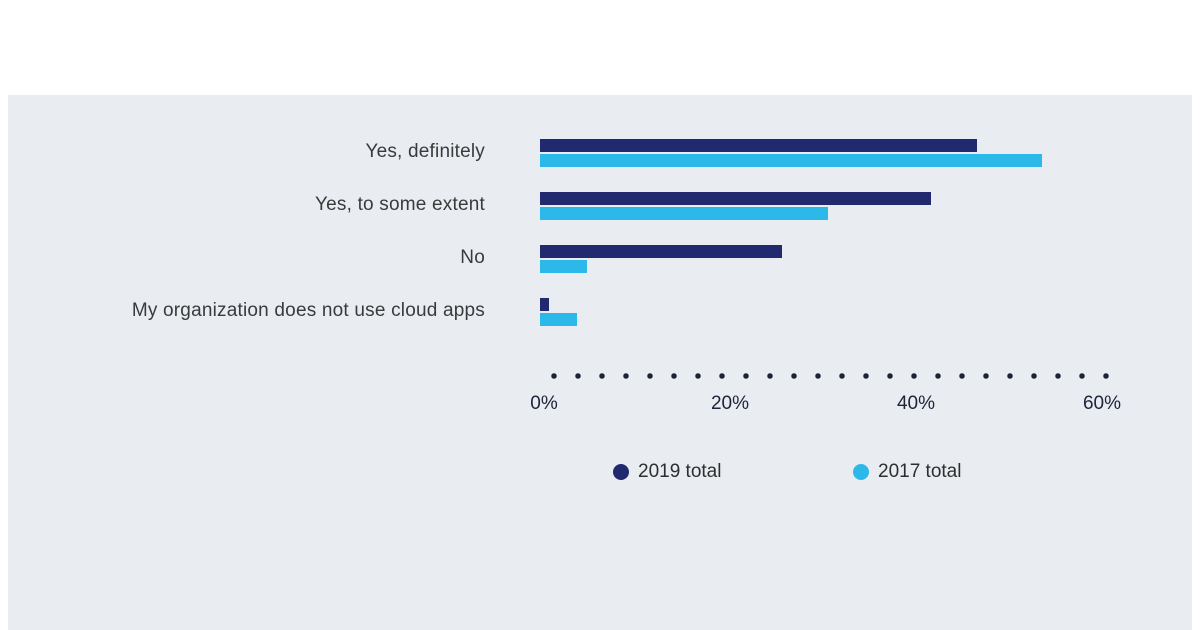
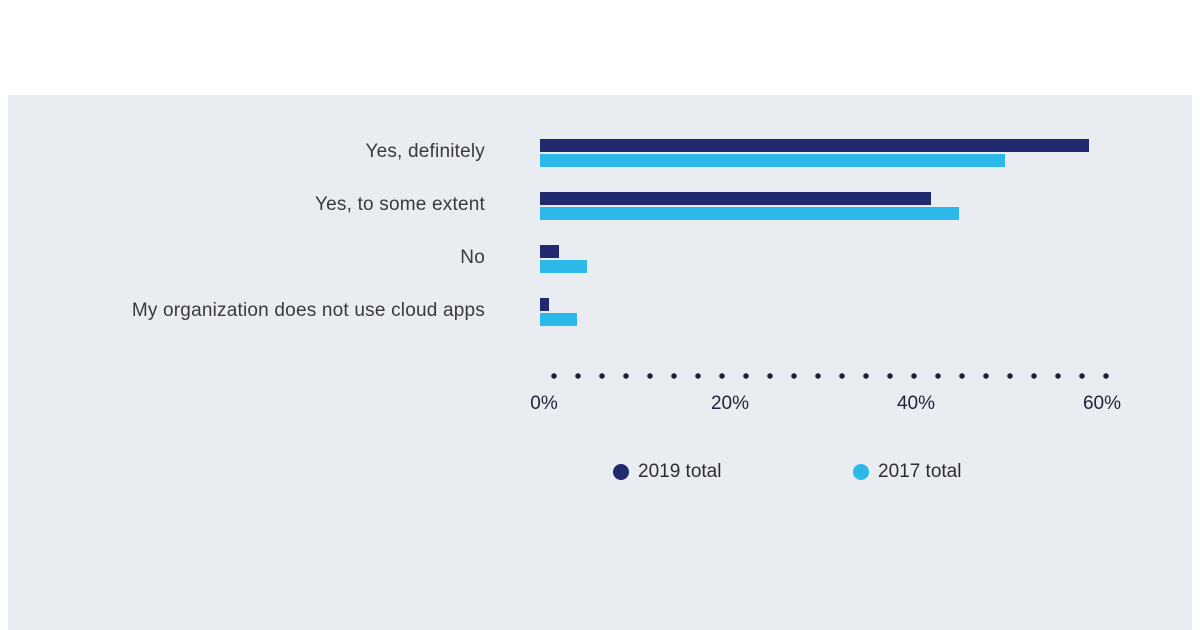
2019 total/Yes, definitely: 47% -> 59%
2017 total/Yes, definitely: 54% -> 50%
2017 total/Yes, to some extent: 31% -> 45%
2019 total/No: 26% -> 2%
